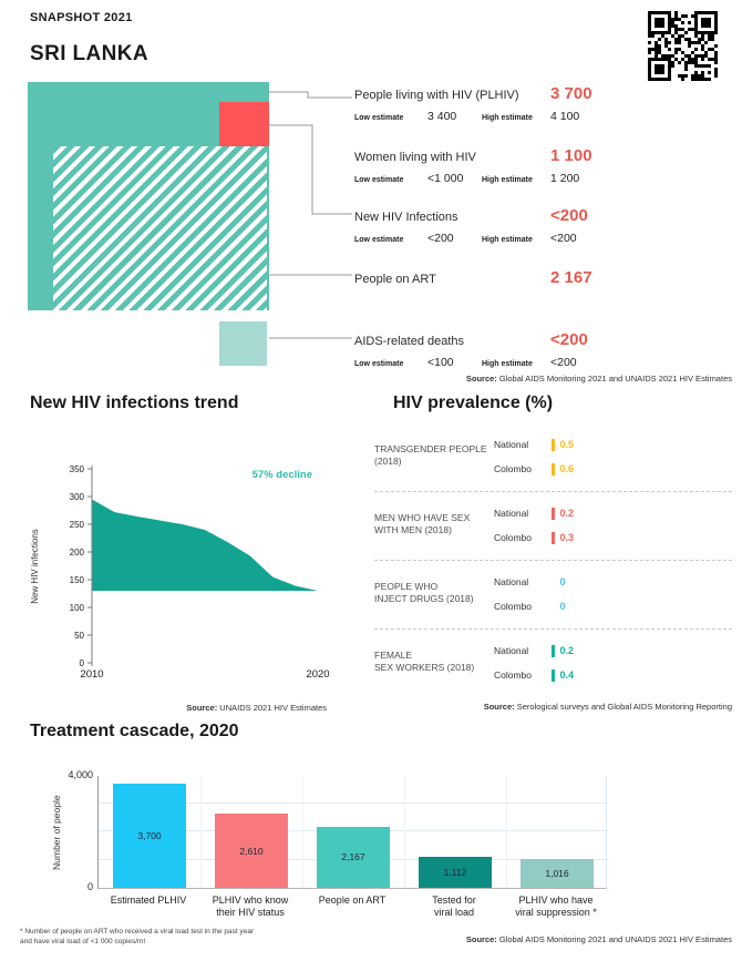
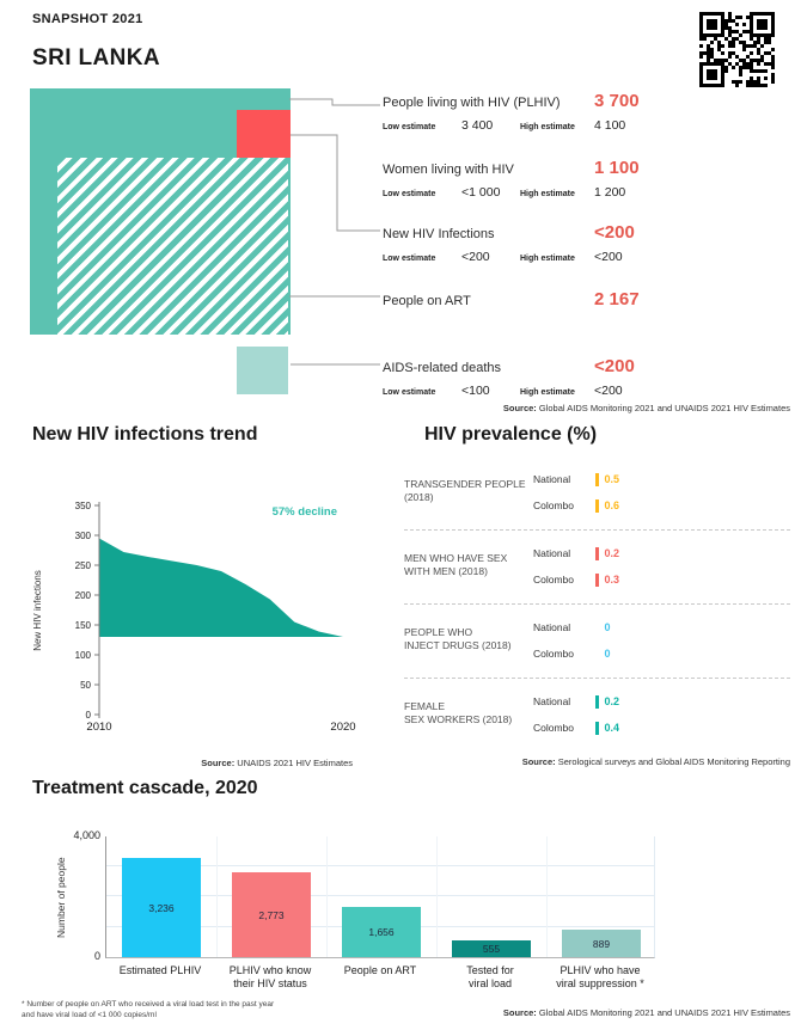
Treatment cascade, 2020/Estimated PLHIV: 3,700 -> 3,236
Treatment cascade, 2020/PLHIV who know their HIV status: 2,610 -> 2,773
Treatment cascade, 2020/People on ART: 2,167 -> 1,656
Treatment cascade, 2020/Tested for viral load: 1,112 -> 555
Treatment cascade, 2020/PLHIV who have viral suppression *: 1,016 -> 889
